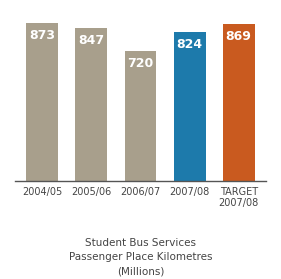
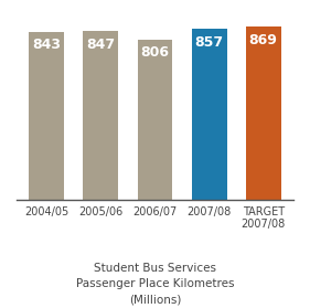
2004/05: 873 -> 843
2006/07: 720 -> 806
2007/08: 824 -> 857
